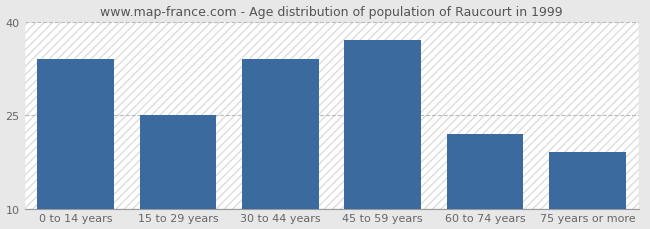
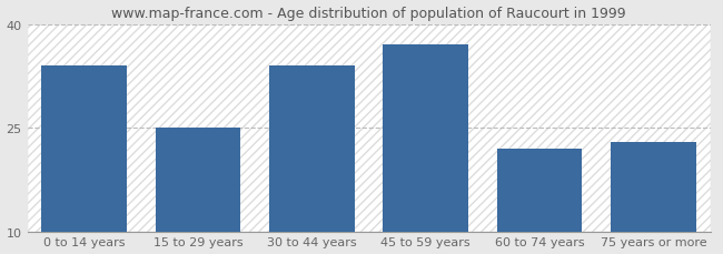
75 years or more: 19 -> 23
